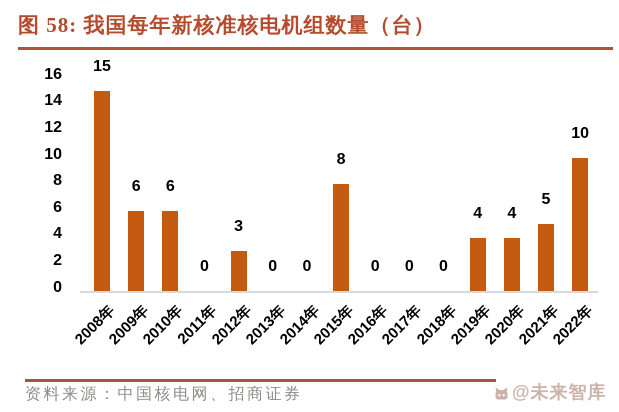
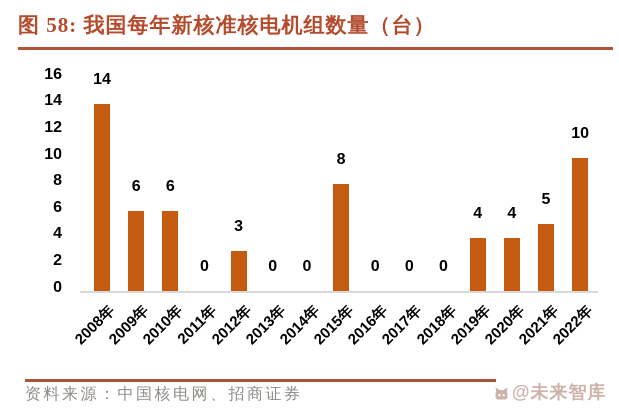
2008年: 15 -> 14
